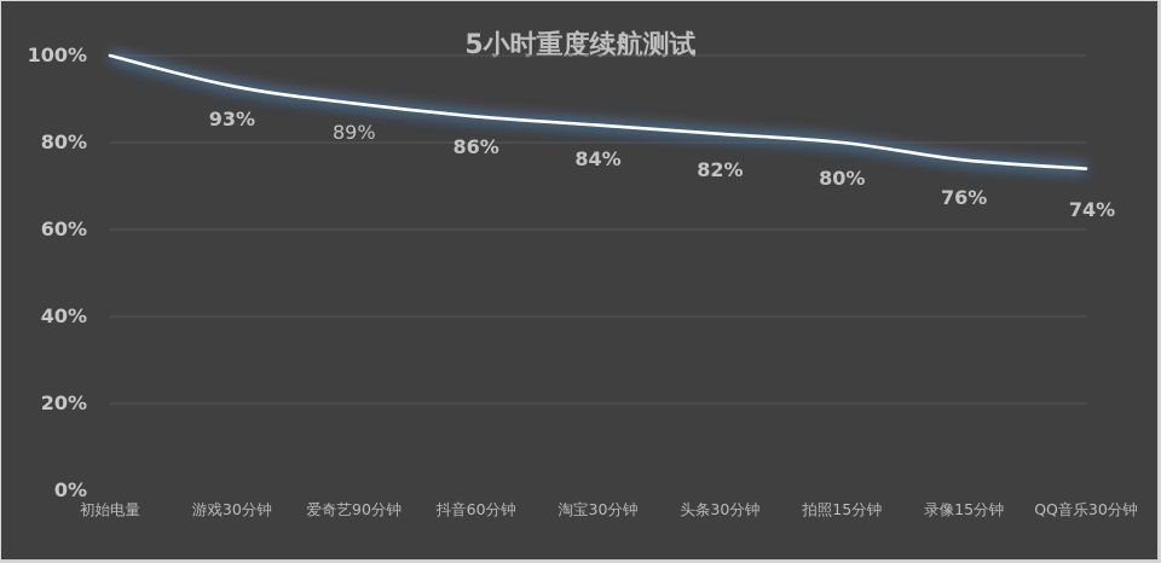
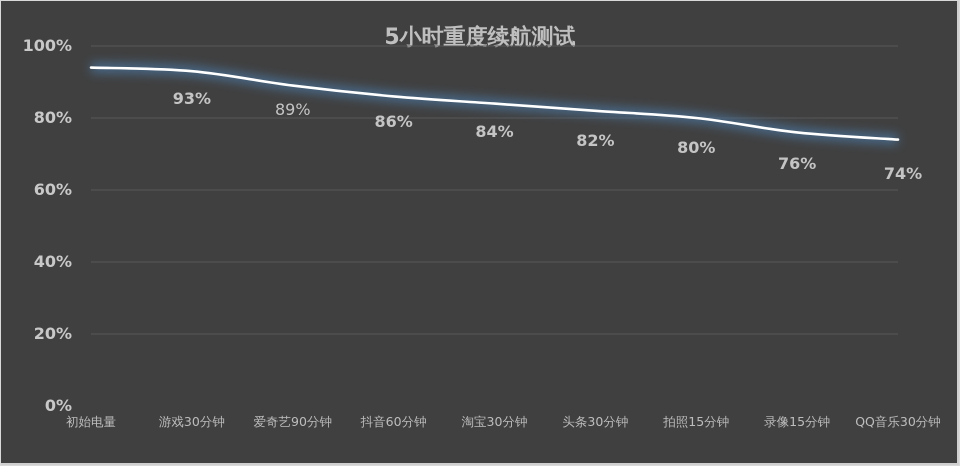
初始电量: 100% -> 94%
